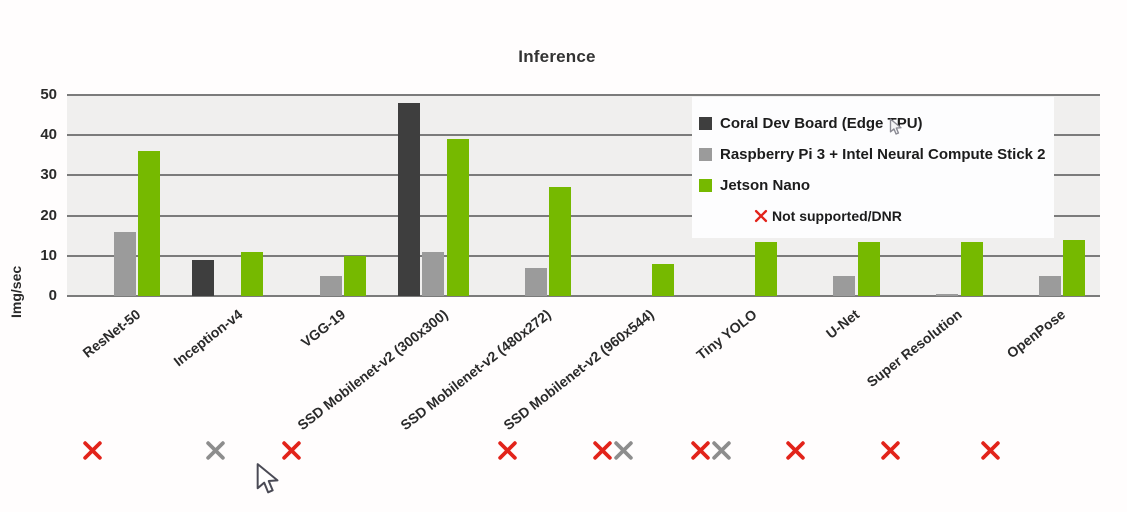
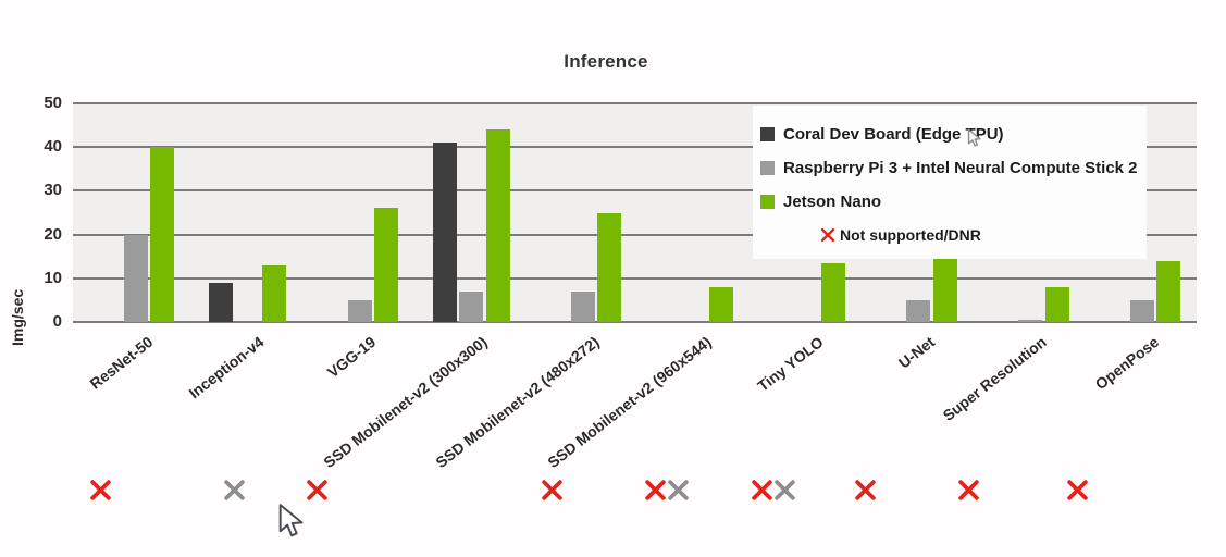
Raspberry Pi 3 + Intel Neural Compute Stick 2/ResNet-50: 16 -> 20
Jetson Nano/ResNet-50: 36 -> 40
Jetson Nano/Inception-v4: 11 -> 13
Jetson Nano/VGG-19: 10 -> 26
Coral Dev Board (Edge TPU)/SSD Mobilenet-v2 (300x300): 48 -> 41
Raspberry Pi 3 + Intel Neural Compute Stick 2/SSD Mobilenet-v2 (300x300): 11 -> 7
Jetson Nano/SSD Mobilenet-v2 (300x300): 39 -> 44
Jetson Nano/SSD Mobilenet-v2 (480x272): 27 -> 25
Jetson Nano/U-Net: 14 -> 33
Jetson Nano/Super Resolution: 14 -> 8
